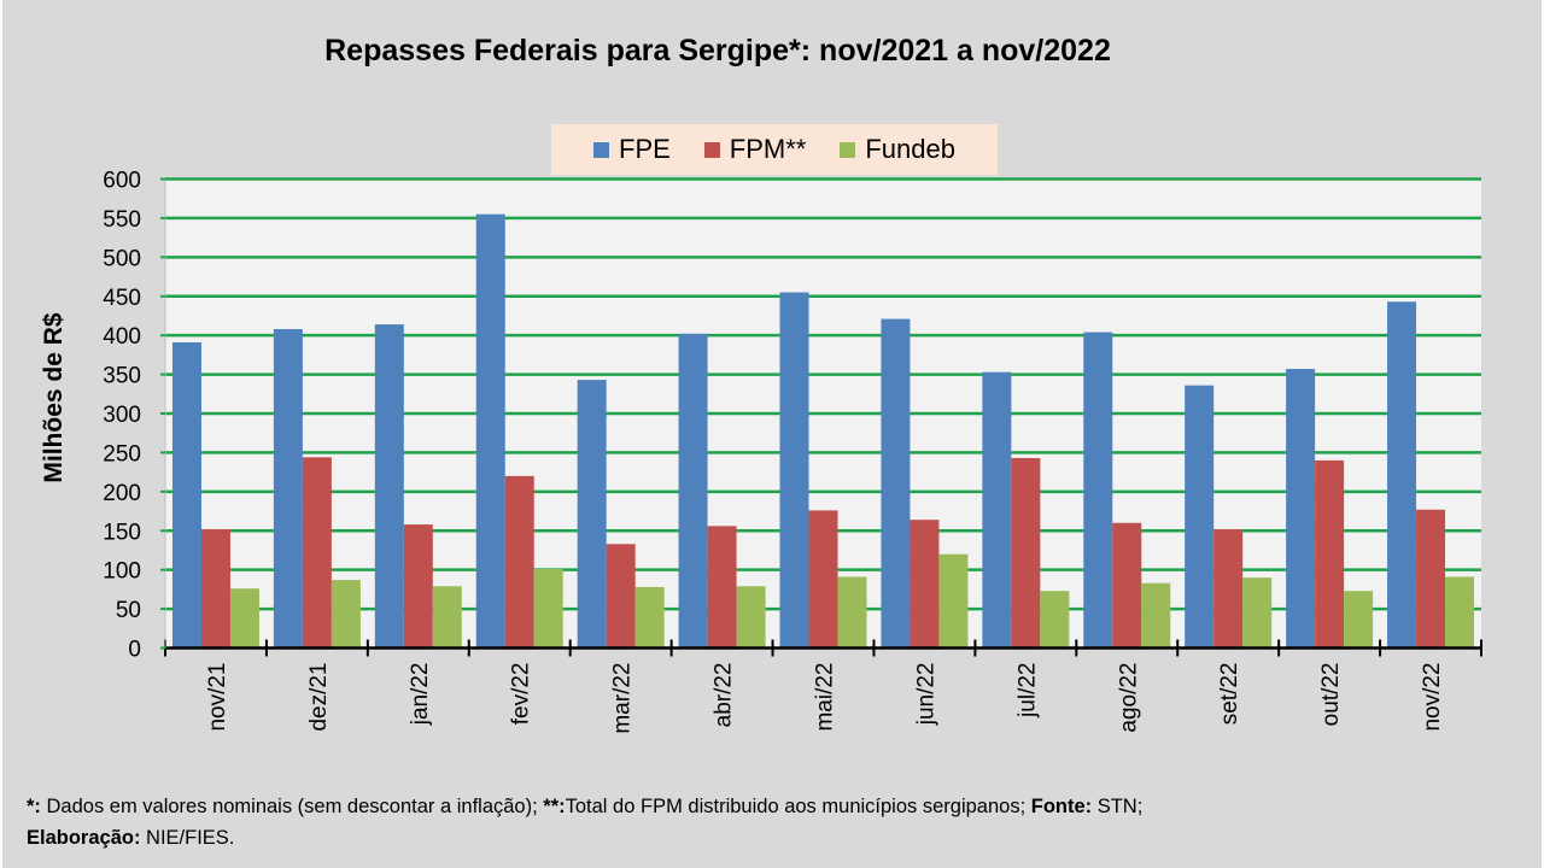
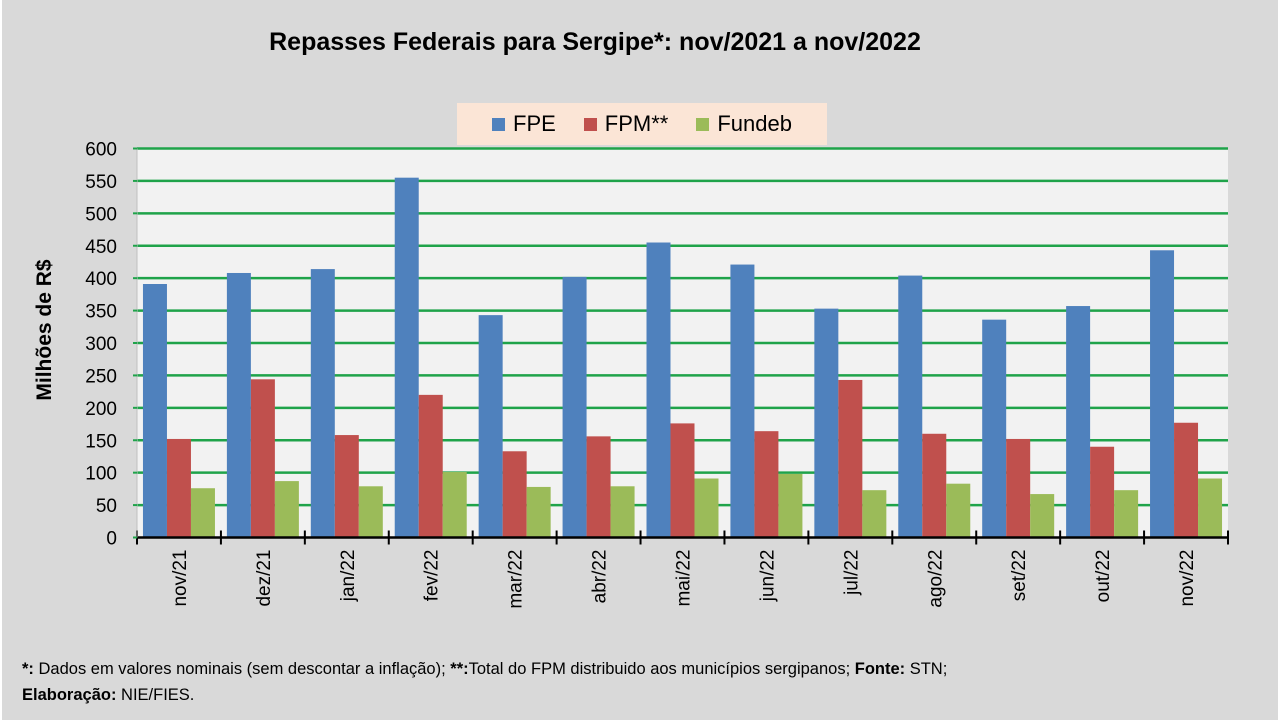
Fundeb/jun/22: 120 -> 100
Fundeb/set/22: 90 -> 70
FPM**/out/22: 240 -> 140
